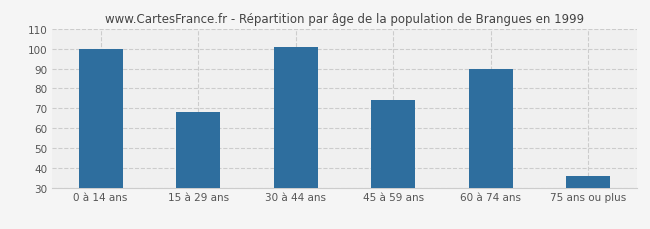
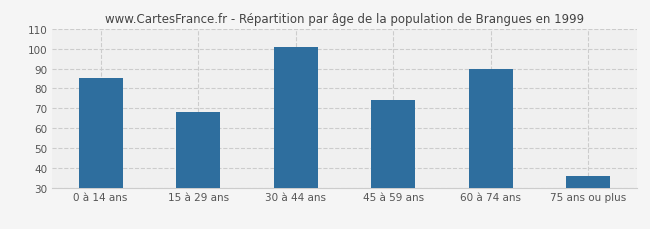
0 à 14 ans: 100 -> 85
